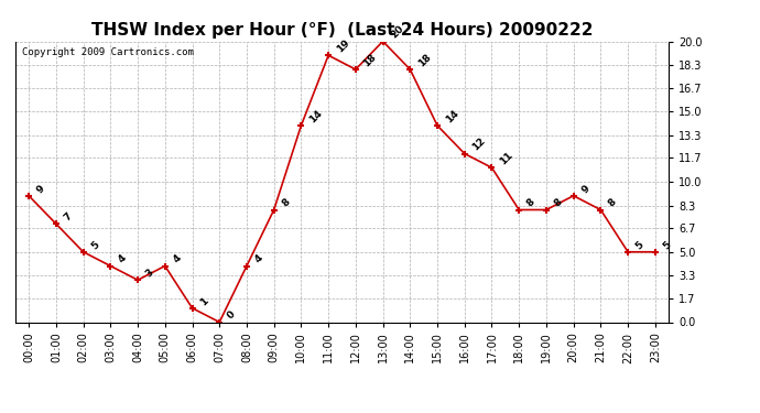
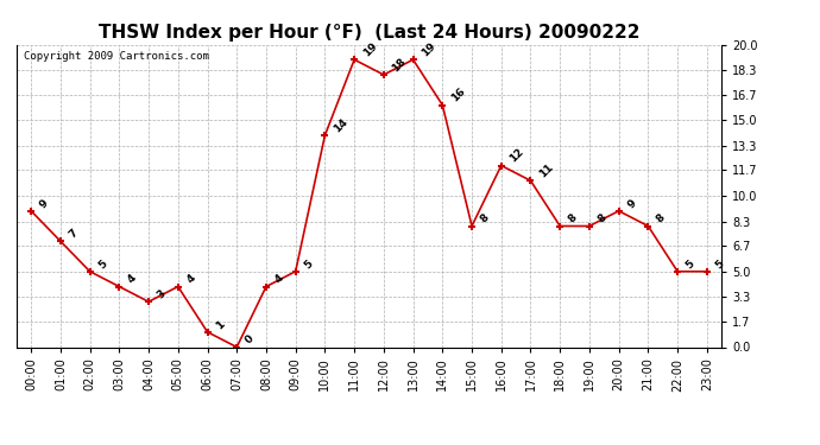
09:00: 8 -> 5
13:00: 20 -> 19
14:00: 18 -> 16
15:00: 14 -> 8
